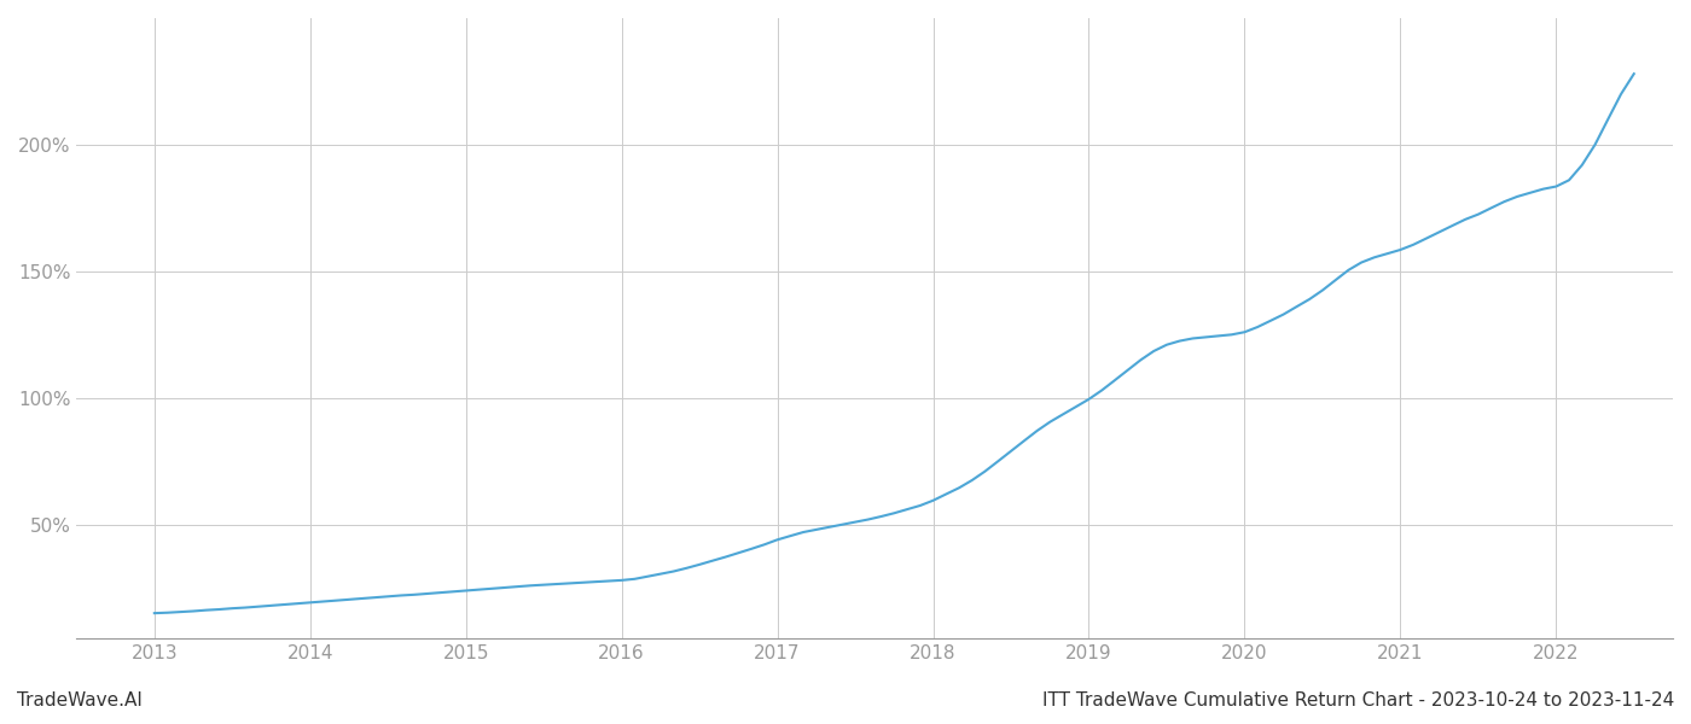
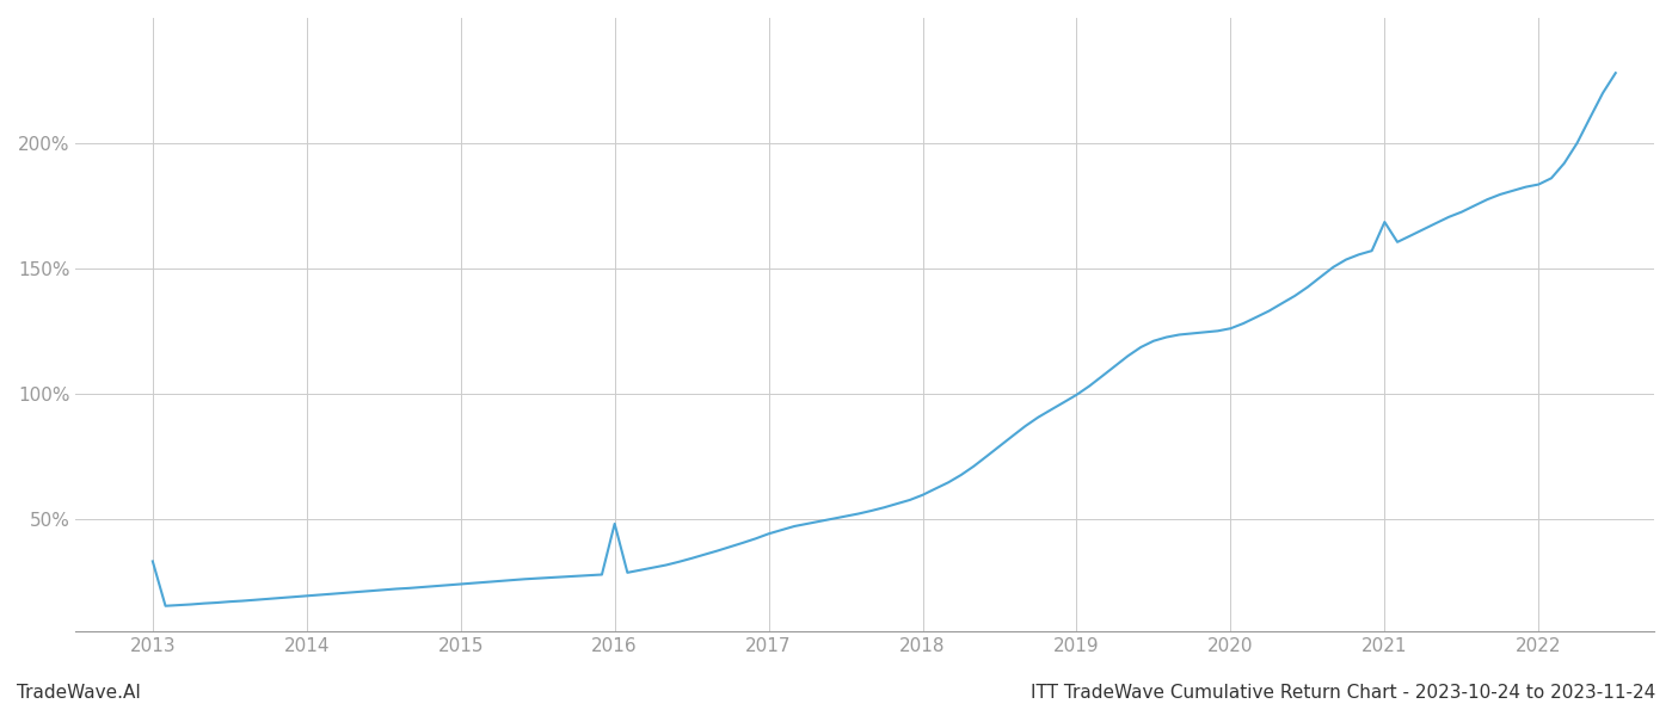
2013: 15.0% -> 33.0%
2016: 28.0% -> 48.0%
2021: 158.5% -> 168.5%
